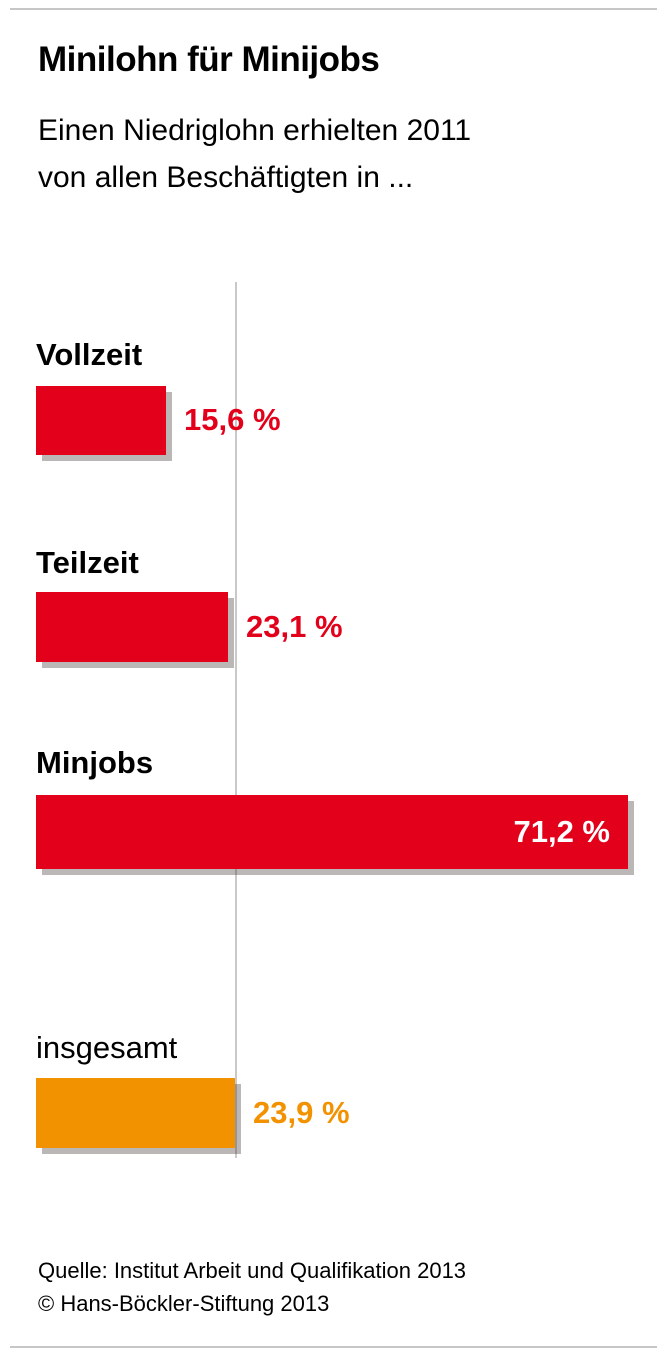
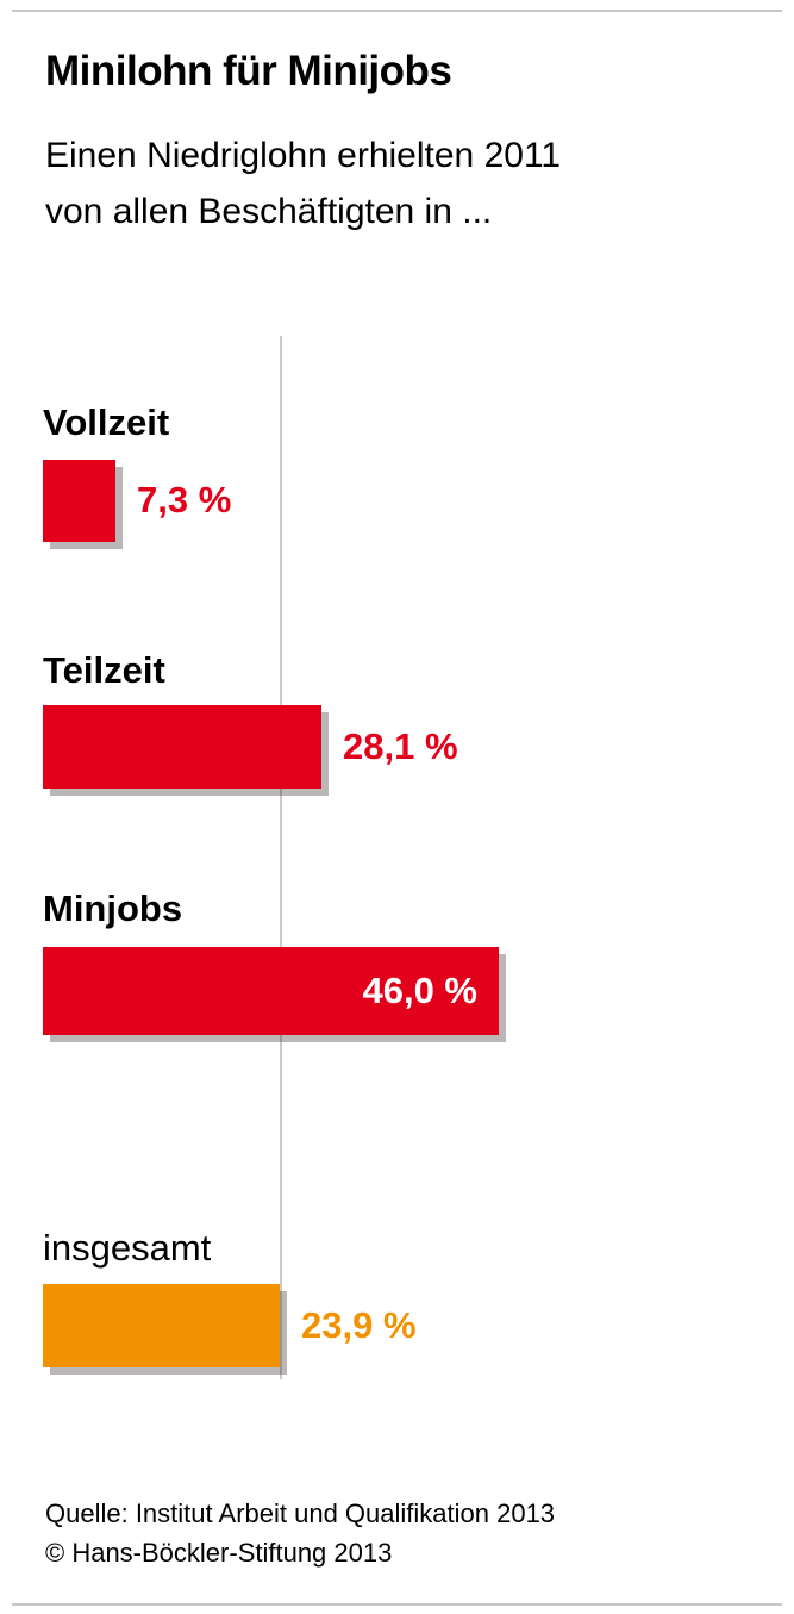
Vollzeit: 15,6 -> 7,3
Teilzeit: 23,1 -> 28,1
Minjobs: 71,2 -> 46,0
